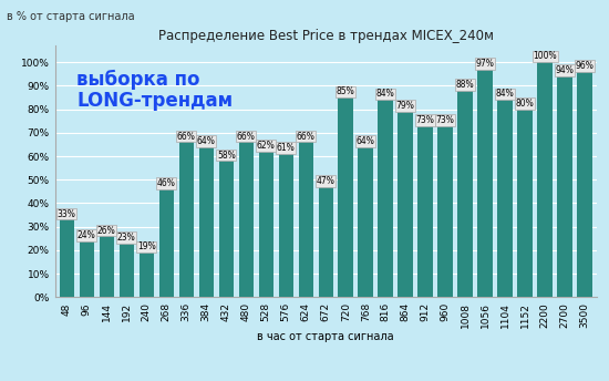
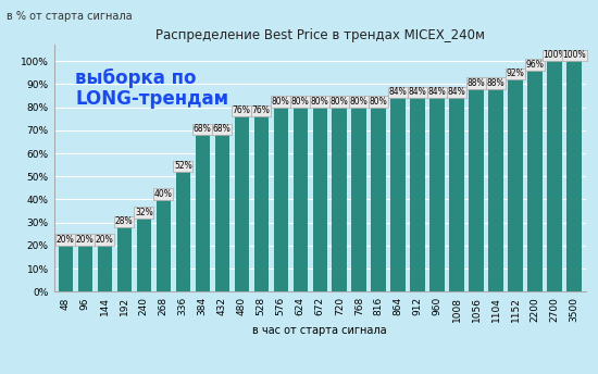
48: 33% -> 20%
96: 24% -> 20%
144: 26% -> 20%
192: 23% -> 28%
240: 19% -> 32%
268: 46% -> 40%
336: 66% -> 52%
384: 64% -> 68%
432: 58% -> 68%
480: 66% -> 76%
528: 62% -> 76%
576: 61% -> 80%
624: 66% -> 80%
672: 47% -> 80%
720: 85% -> 80%
768: 64% -> 80%
816: 84% -> 80%
864: 79% -> 84%
912: 73% -> 84%
960: 73% -> 84%
1008: 88% -> 84%
1056: 97% -> 88%
1104: 84% -> 88%
1152: 80% -> 92%
2200: 100% -> 96%
2700: 94% -> 100%
3500: 96% -> 100%
